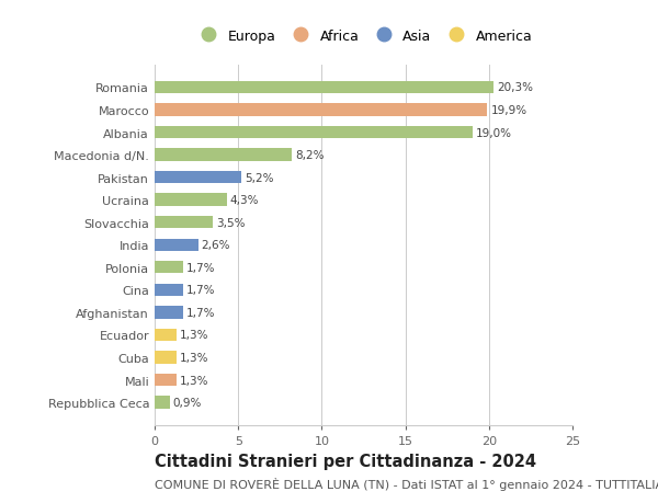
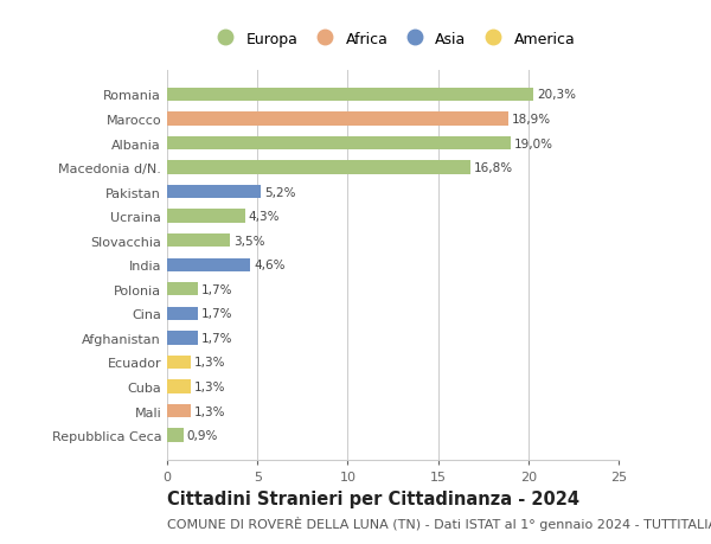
Marocco: 19,9% -> 18,9%
Macedonia d/N.: 8,2% -> 16,8%
India: 2,6% -> 4,6%
